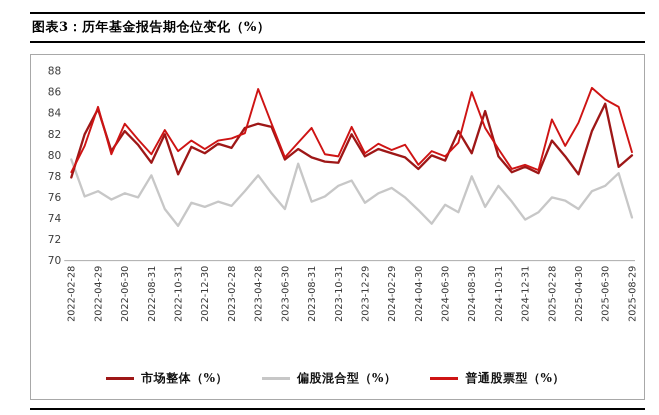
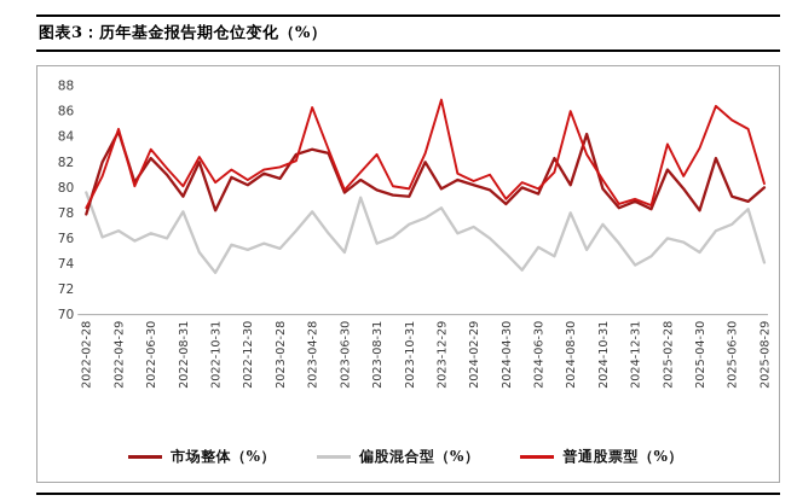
偏股混合型（%）/2023-12-29: 75.5 -> 78.4
普通股票型（%）/2023-12-29: 80.2 -> 86.9
市场整体（%）/2025-06-30: 84.9 -> 79.3
